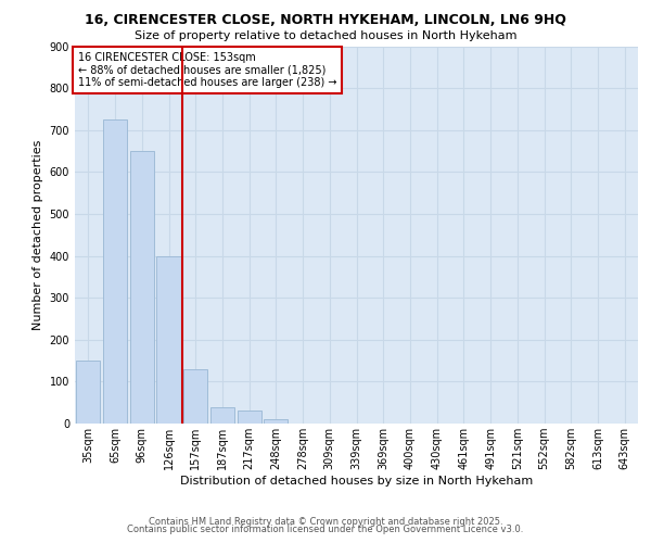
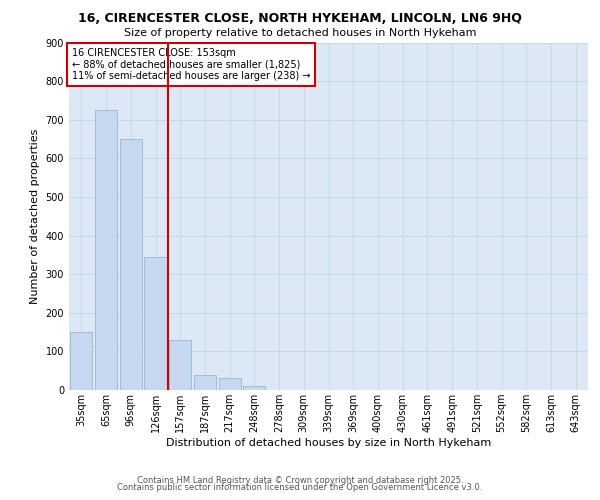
126sqm: 400 -> 345
